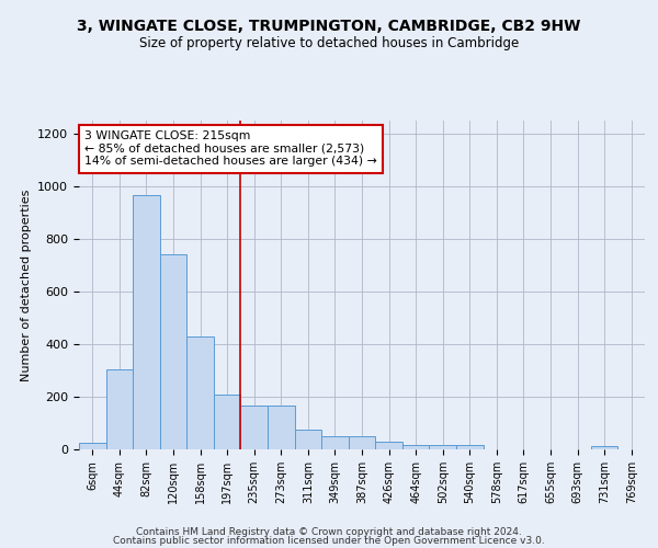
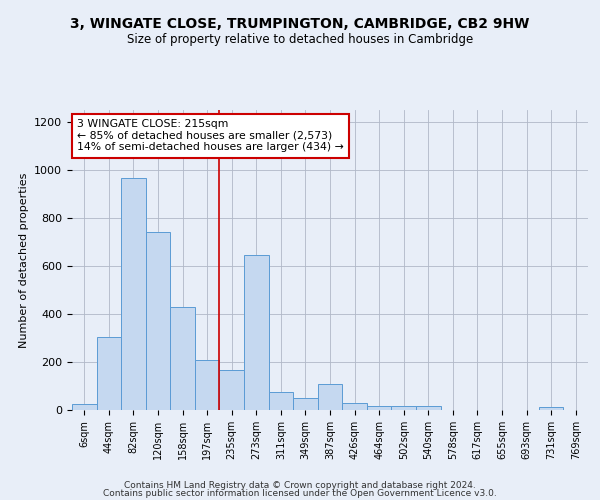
273sqm: 165 -> 645
387sqm: 48 -> 110
